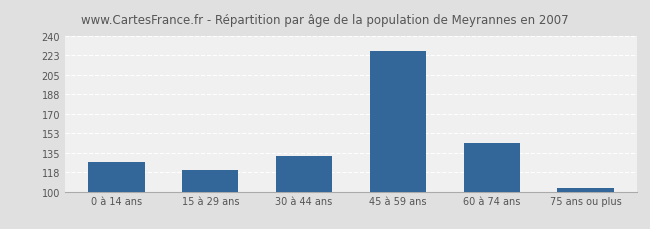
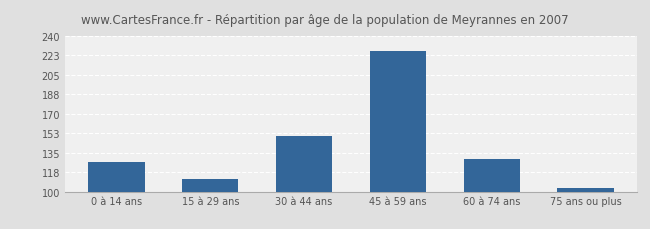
15 à 29 ans: 120 -> 112
30 à 44 ans: 132 -> 150
60 à 74 ans: 144 -> 130
